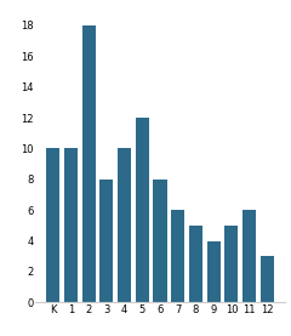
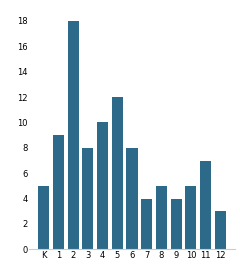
K: 10 -> 5
1: 10 -> 9
7: 6 -> 4
11: 6 -> 7
